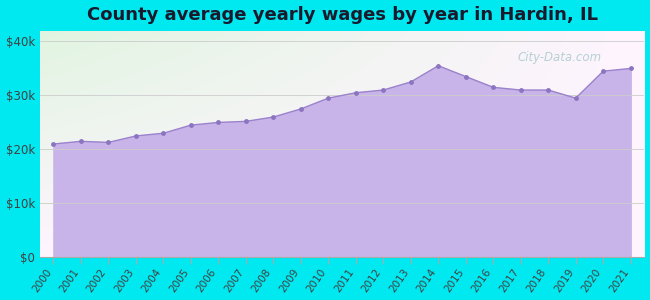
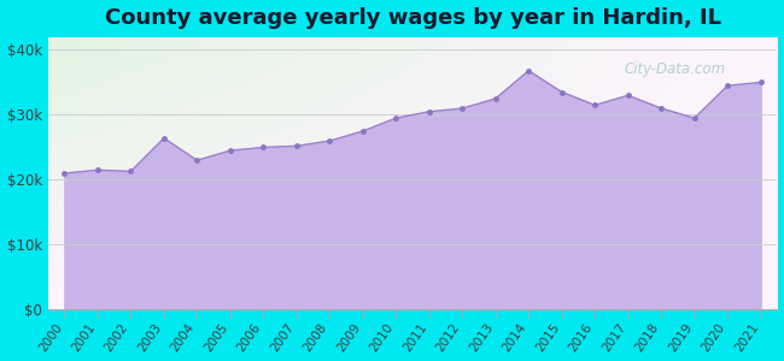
2003: $22.5k -> $26.4k
2014: $35.5k -> $36.8k
2017: $31.0k -> $33.0k
